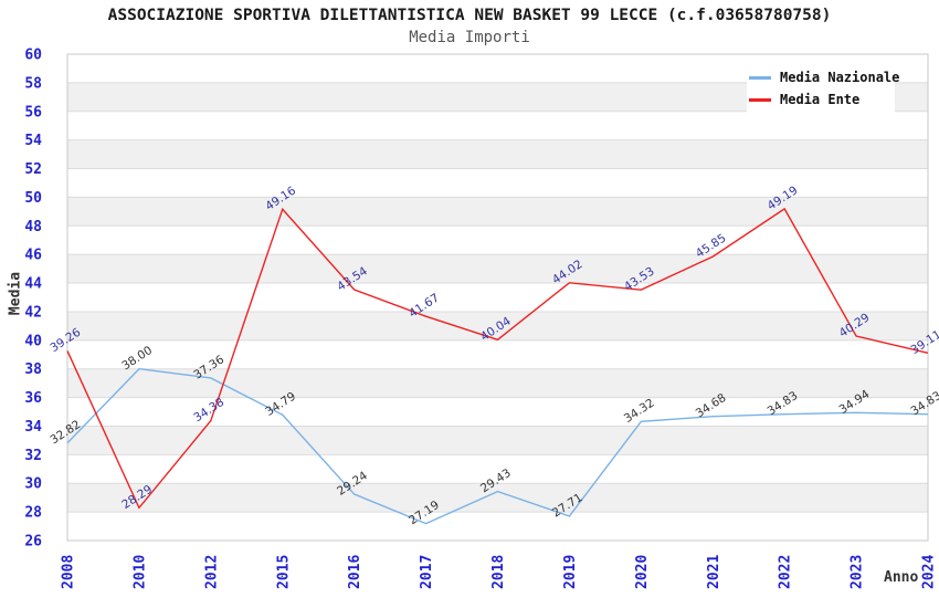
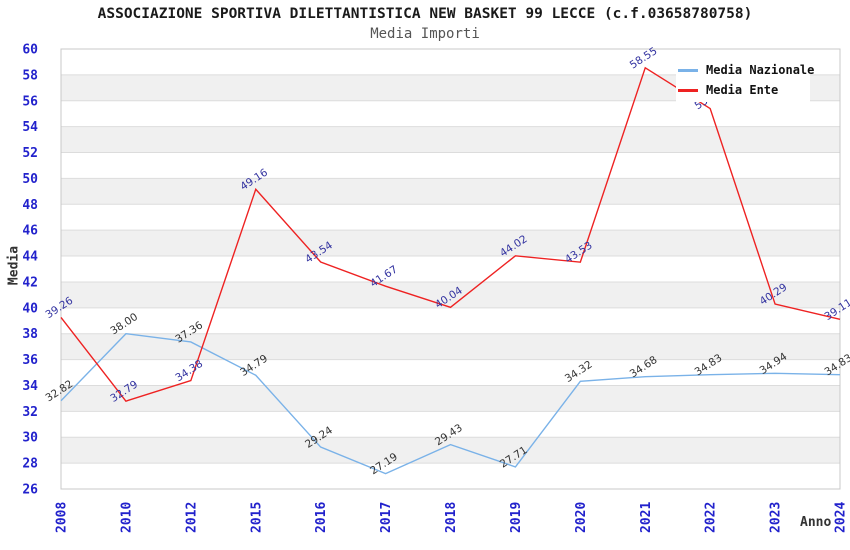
Media Ente/2010: 28.29 -> 32.79
Media Ente/2021: 45.85 -> 58.55
Media Ente/2022: 49.19 -> 55.40
